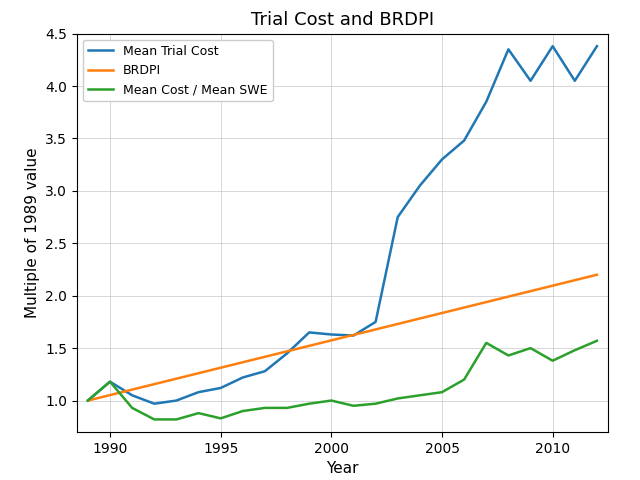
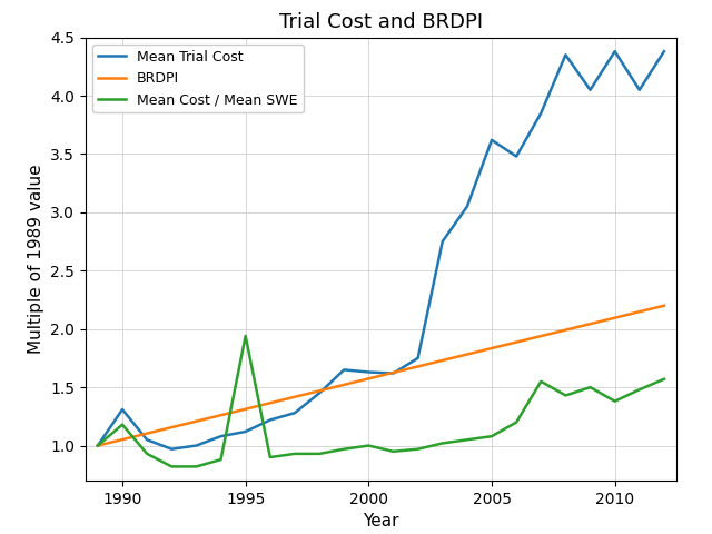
Mean Trial Cost/1990: 1.18 -> 1.31
Mean Cost / Mean SWE/1995: 0.83 -> 1.94
Mean Trial Cost/2005: 3.30 -> 3.62
